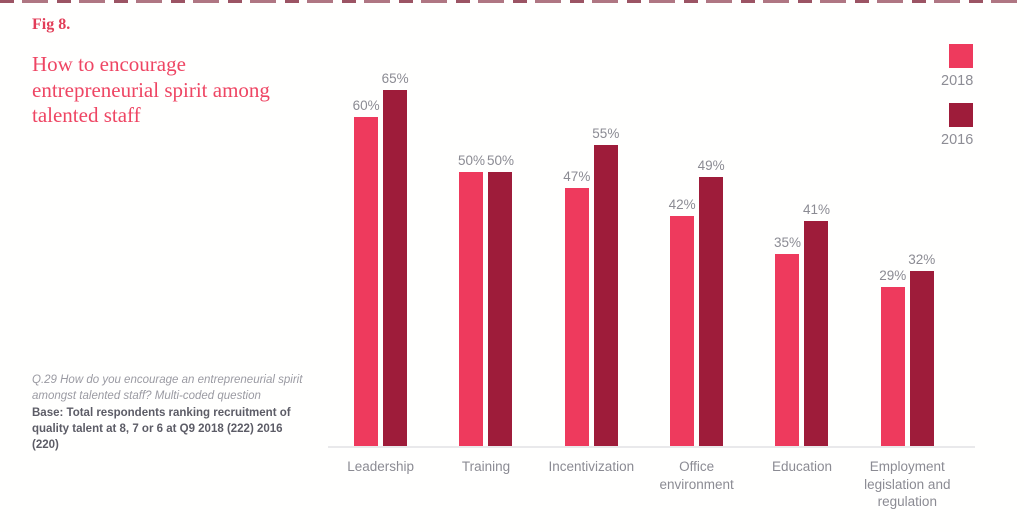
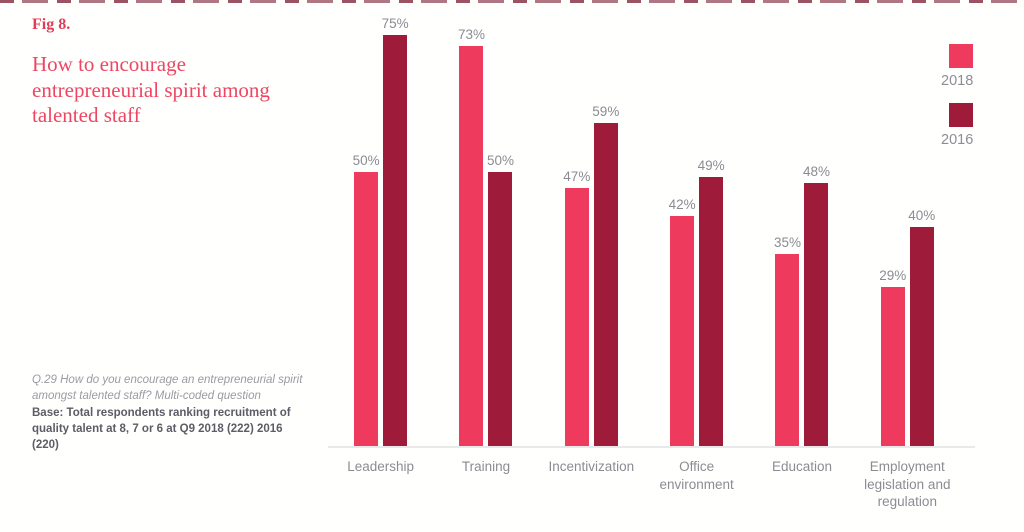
2018/Leadership: 60% -> 50%
2016/Leadership: 65% -> 75%
2018/Training: 50% -> 73%
2016/Incentivization: 55% -> 59%
2016/Education: 41% -> 48%
2016/Employment legislation and regulation: 32% -> 40%
